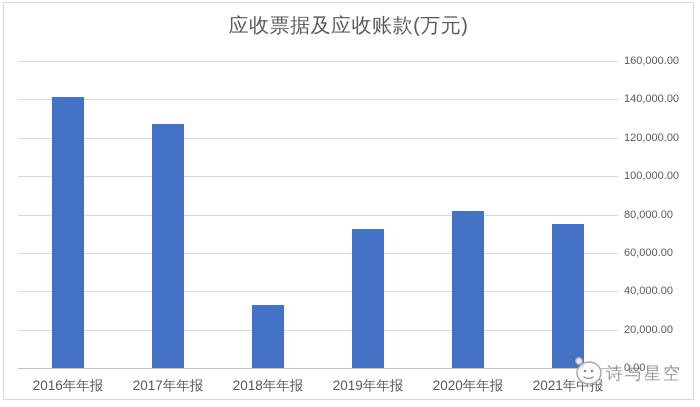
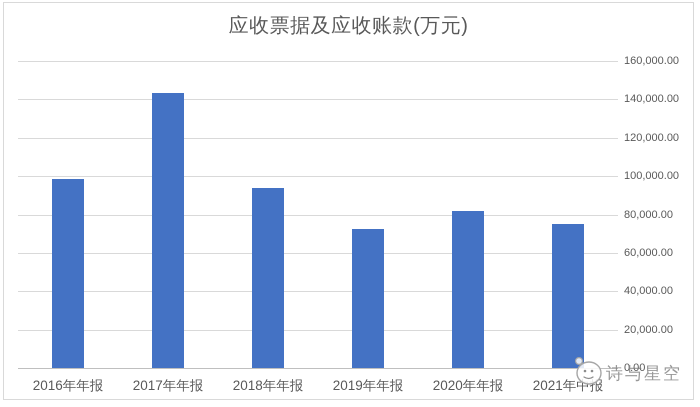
2016年年报: 141000 -> 98000
2017年年报: 127000 -> 144000
2018年年报: 33000 -> 94000
